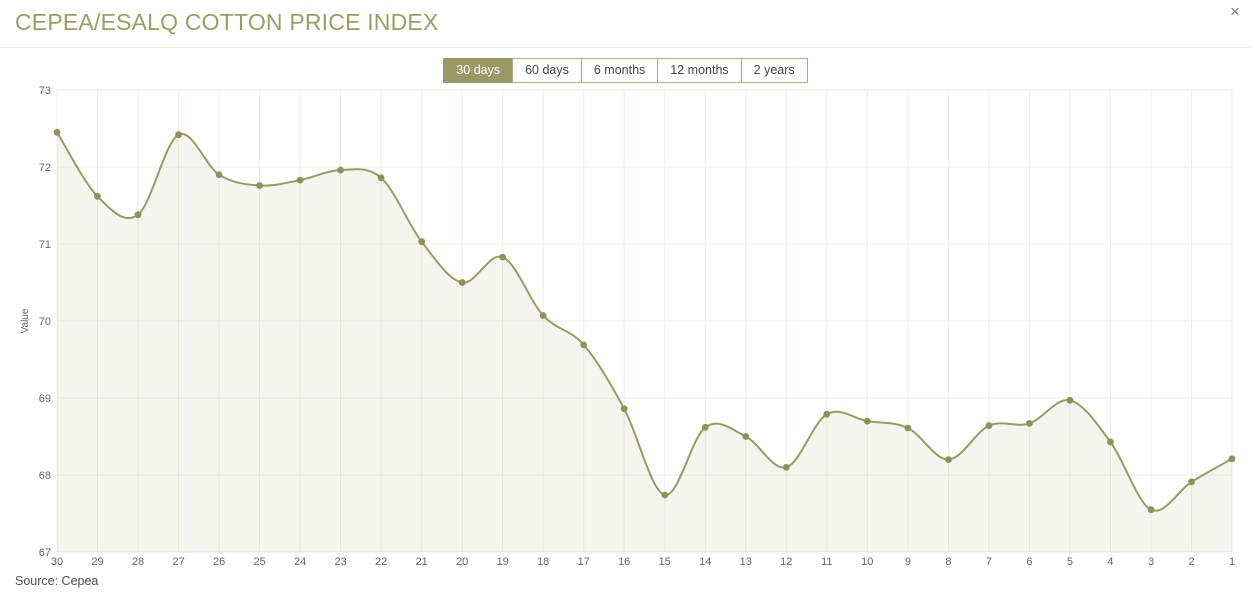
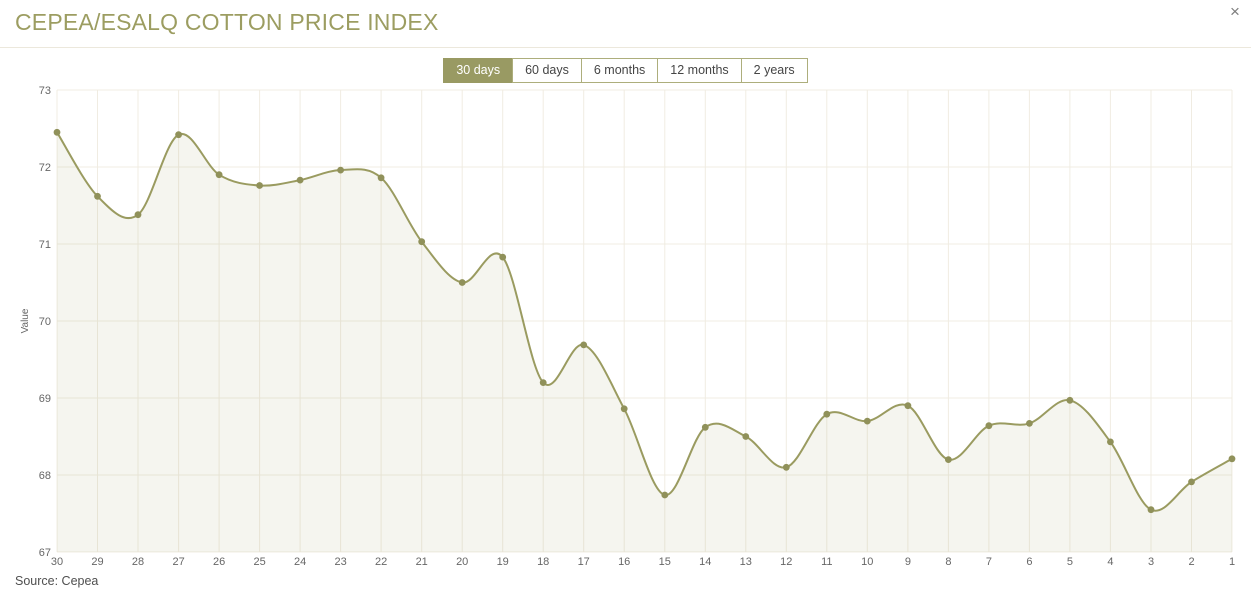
18: 70.1 -> 69.2
9: 68.6 -> 68.9
